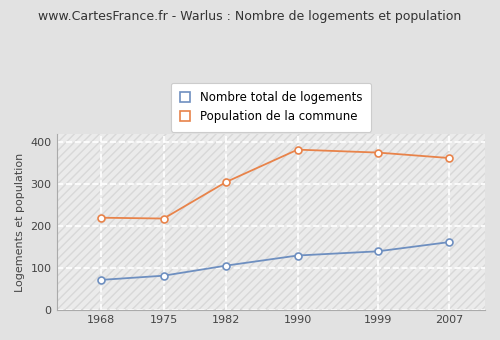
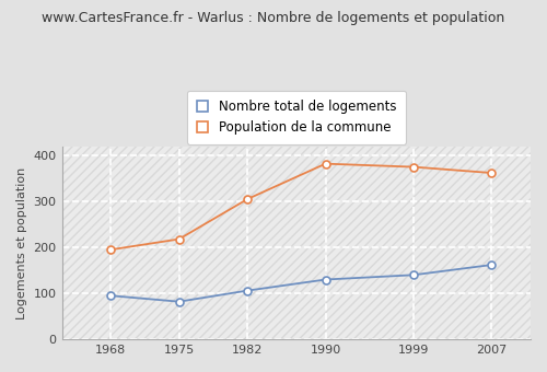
Nombre total de logements/1968: 72 -> 95
Population de la commune/1968: 220 -> 195
